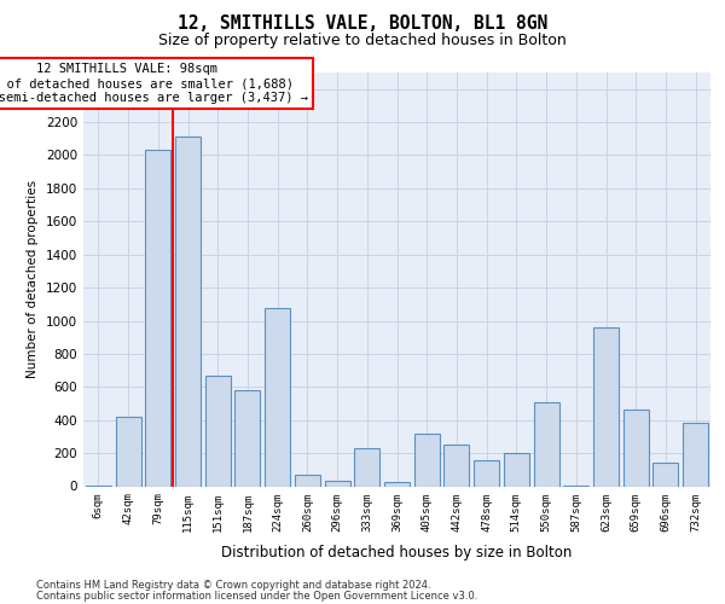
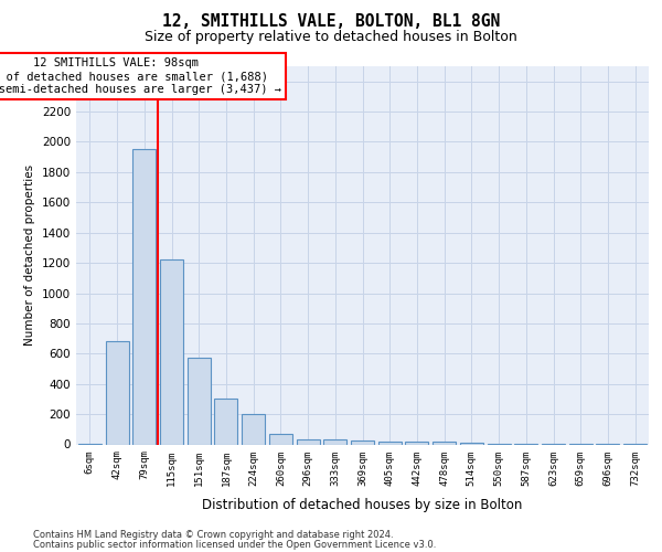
42sqm: 420 -> 680
79sqm: 2030 -> 1950
115sqm: 2110 -> 1220
151sqm: 670 -> 570
187sqm: 580 -> 300
224sqm: 1080 -> 200
333sqm: 230 -> 30
405sqm: 320 -> 20
442sqm: 250 -> 20
478sqm: 160 -> 20
514sqm: 200 -> 10
550sqm: 510 -> 0
623sqm: 960 -> 0
659sqm: 460 -> 0
696sqm: 140 -> 0
732sqm: 380 -> 0
